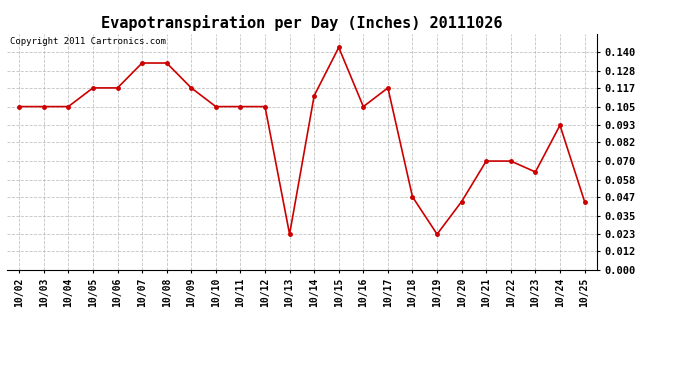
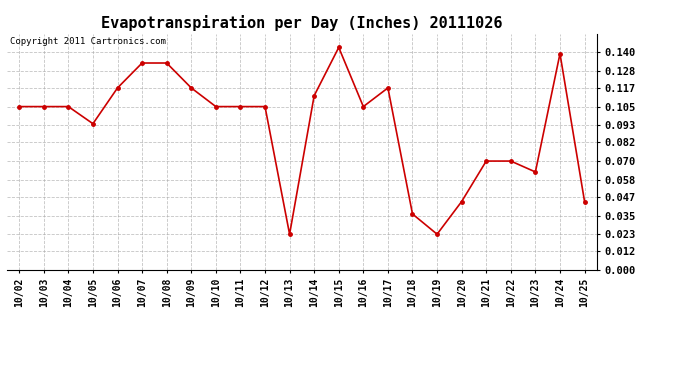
10/05: 0.117 -> 0.094
10/18: 0.047 -> 0.036
10/24: 0.093 -> 0.139
